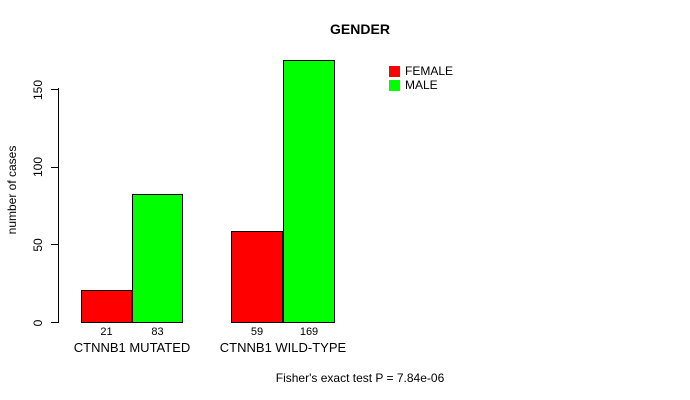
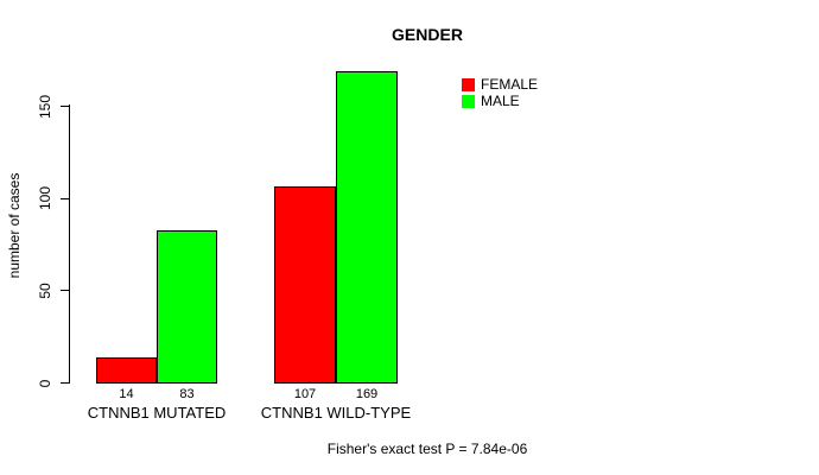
FEMALE/CTNNB1 MUTATED: 21 -> 14
FEMALE/CTNNB1 WILD-TYPE: 59 -> 107
